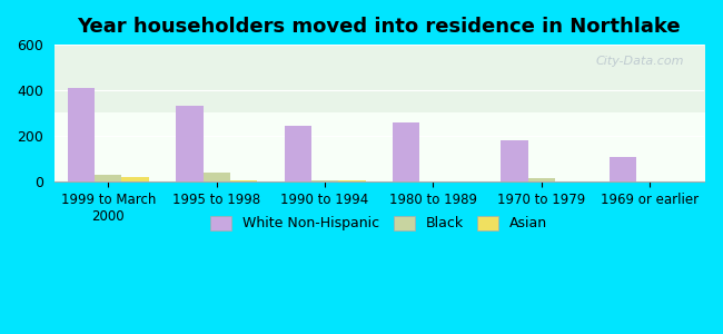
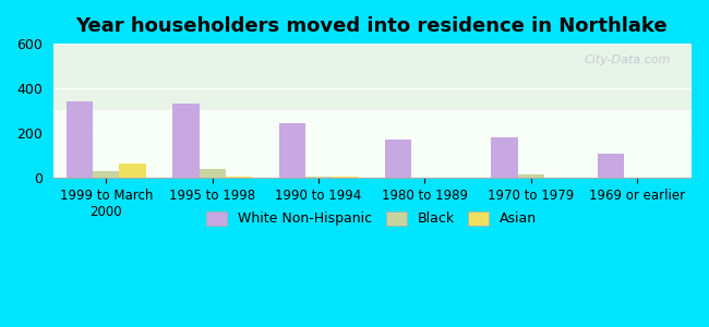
White Non-Hispanic/1999 to March 2000: 410 -> 340
Asian/1999 to March 2000: 20 -> 65
White Non-Hispanic/1980 to 1989: 258 -> 170
